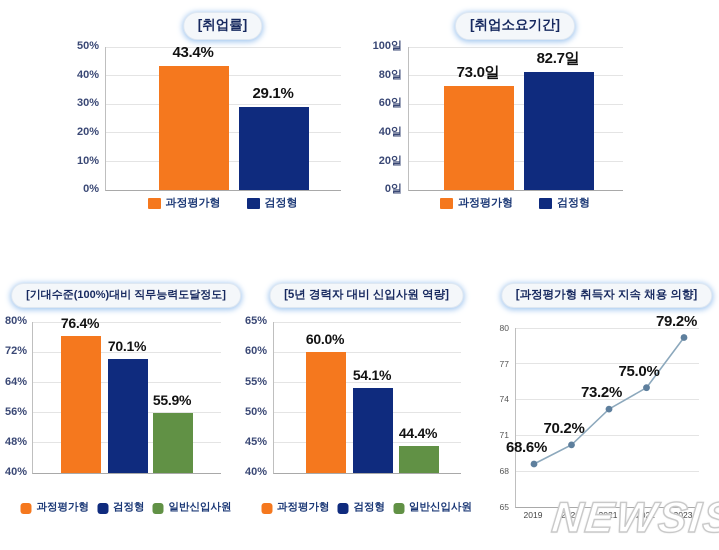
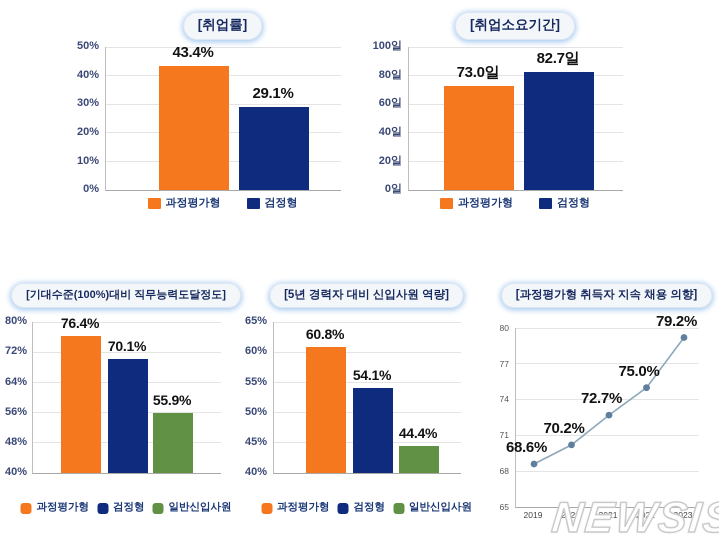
[5년 경력자 대비 신입사원 역량]/과정평가형: 60.0% -> 60.8%
[과정평가형 취득자 지속 채용 의향]/2021: 73.2% -> 72.7%
